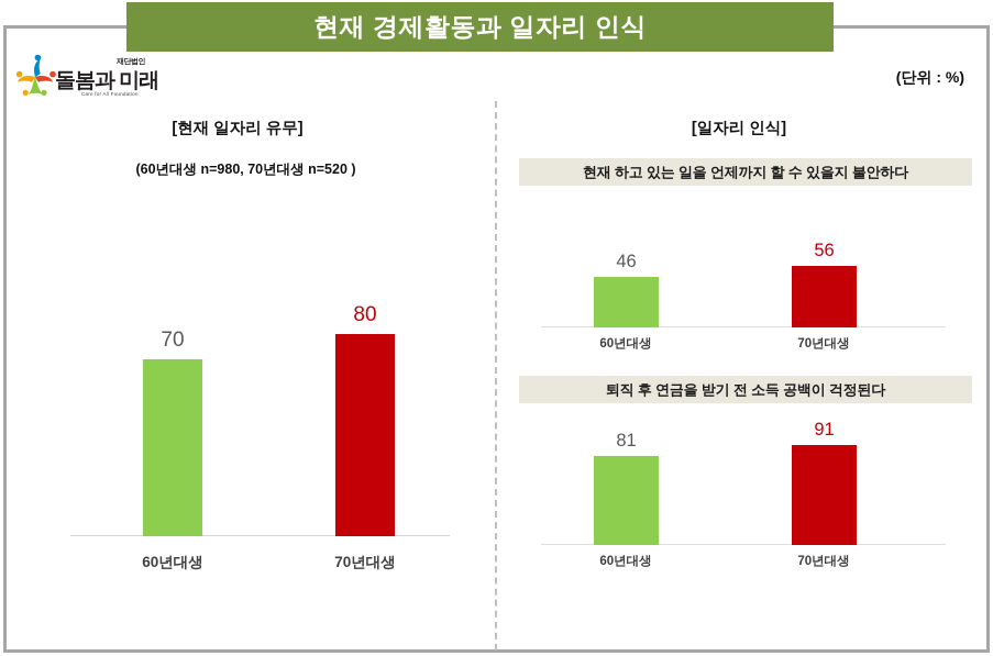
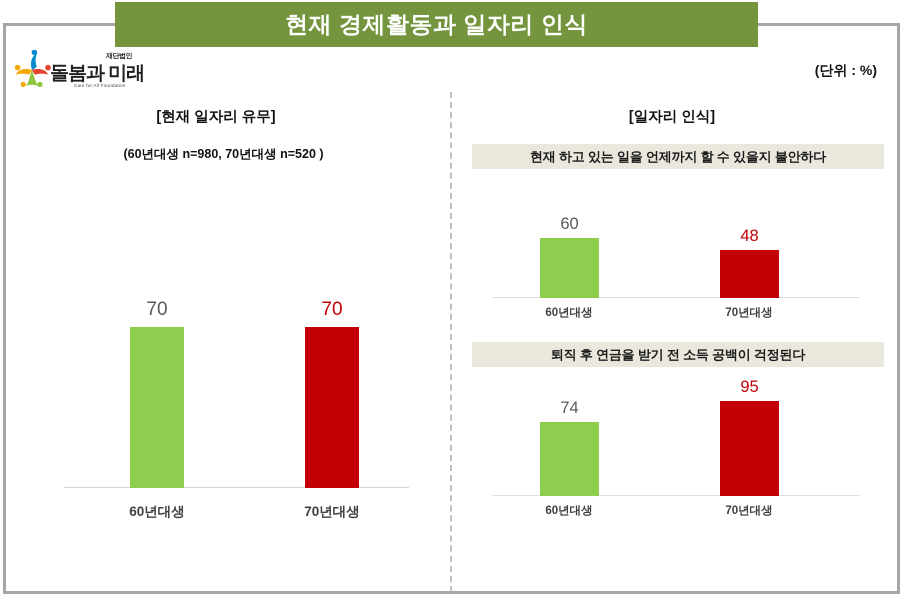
[현재 일자리 유무]/70년대생: 80 -> 70
현재 하고 있는 일을 언제까지 할 수 있을지 불안하다/60년대생: 46 -> 60
현재 하고 있는 일을 언제까지 할 수 있을지 불안하다/70년대생: 56 -> 48
퇴직 후 연금을 받기 전 소득 공백이 걱정된다/60년대생: 81 -> 74
퇴직 후 연금을 받기 전 소득 공백이 걱정된다/70년대생: 91 -> 95
